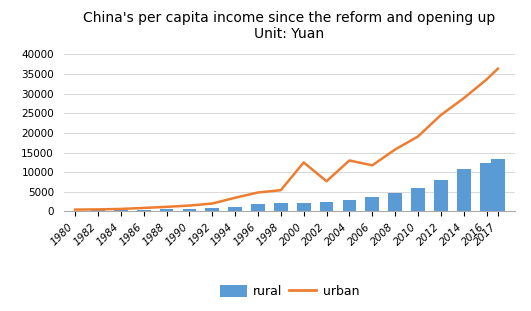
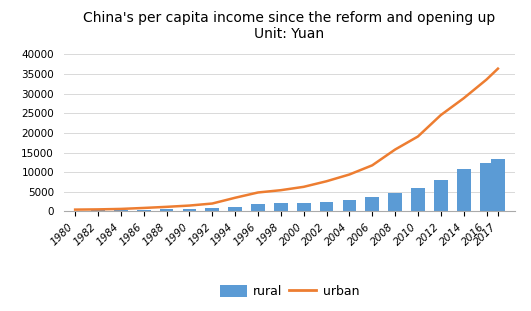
urban/2000: 12500 -> 6300
urban/2004: 13000 -> 9400
